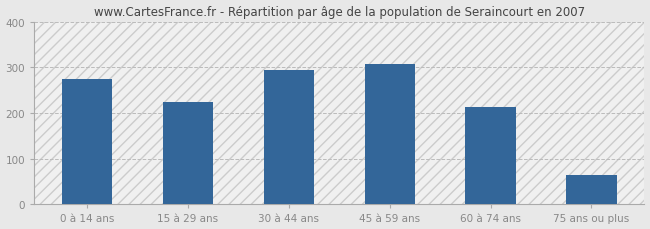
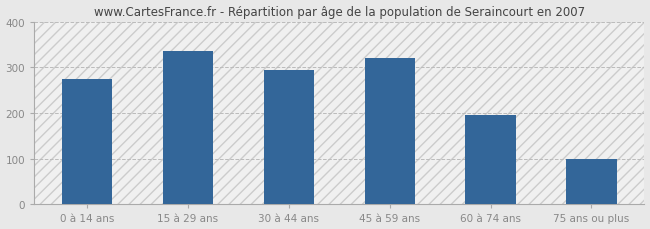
15 à 29 ans: 223 -> 335
45 à 59 ans: 307 -> 320
60 à 74 ans: 212 -> 195
75 ans ou plus: 65 -> 100
